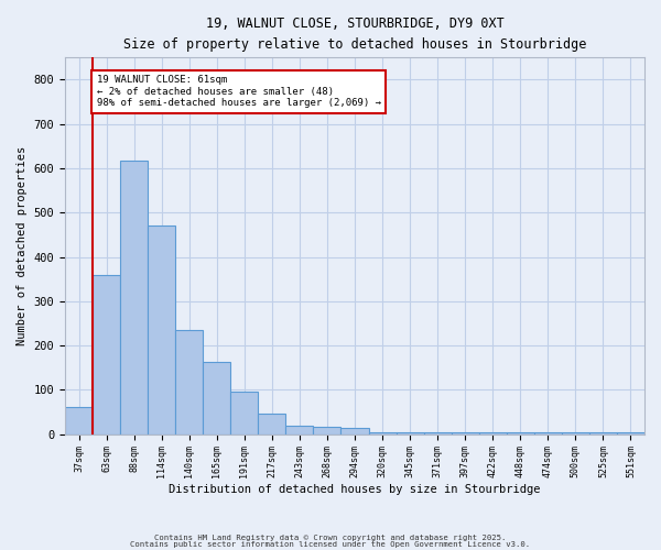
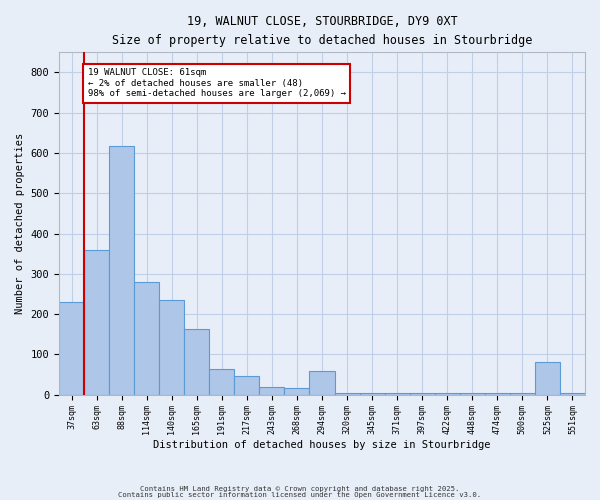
37sqm: 62 -> 230
114sqm: 472 -> 280
191sqm: 97 -> 65
294sqm: 13 -> 60
525sqm: 5 -> 80
